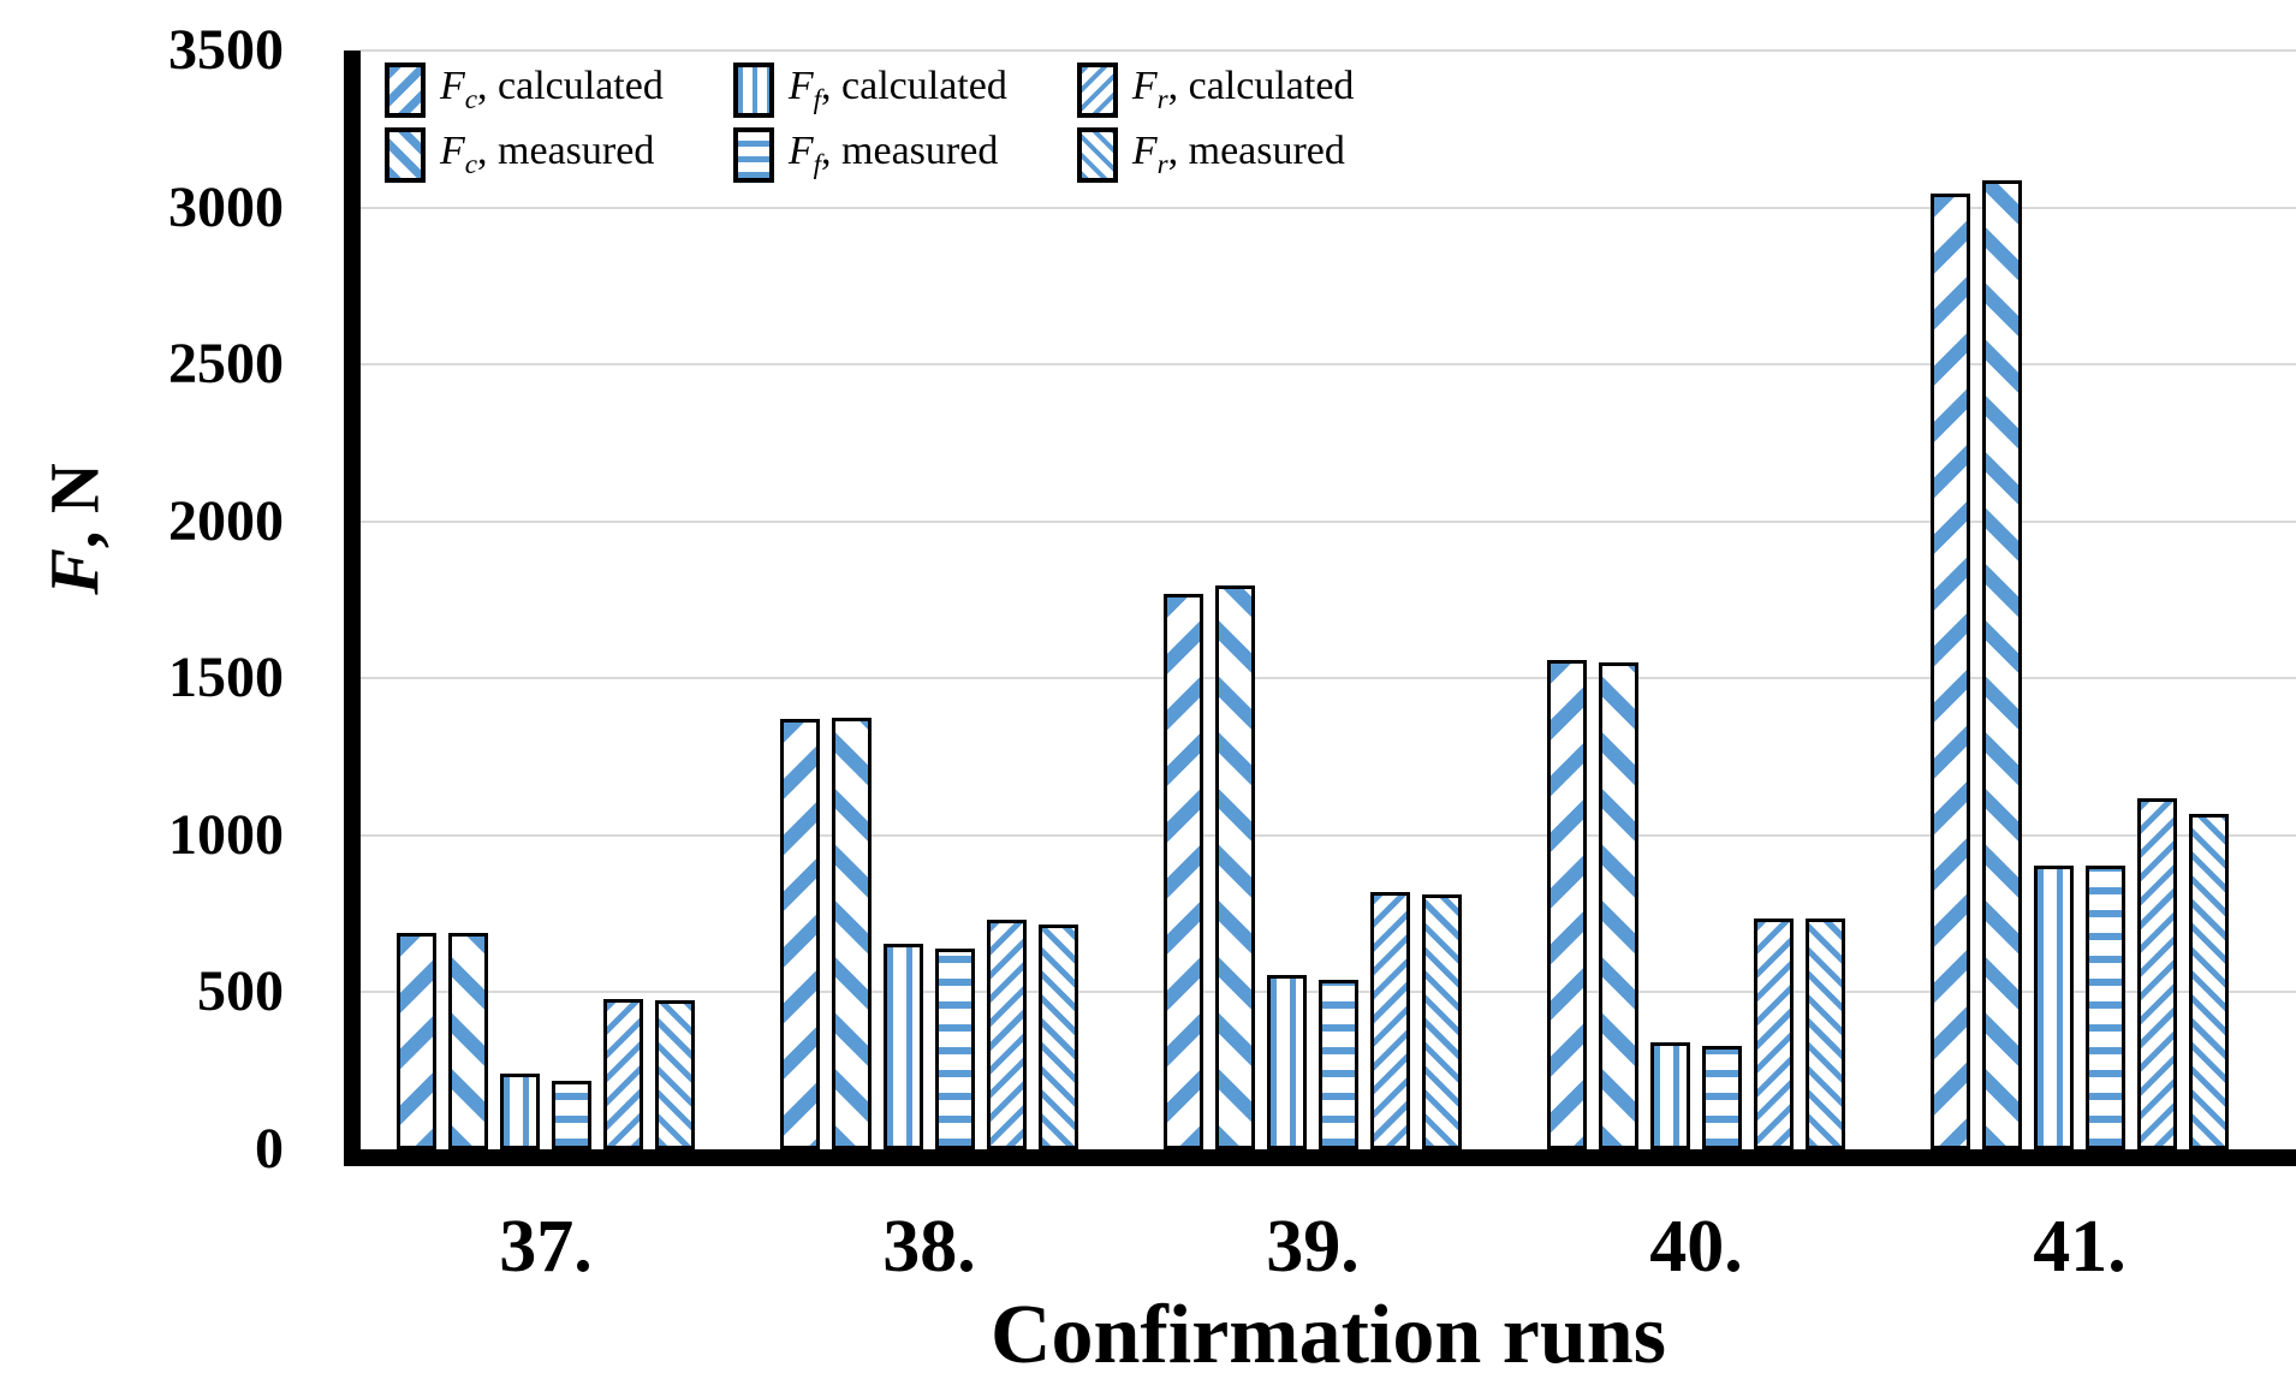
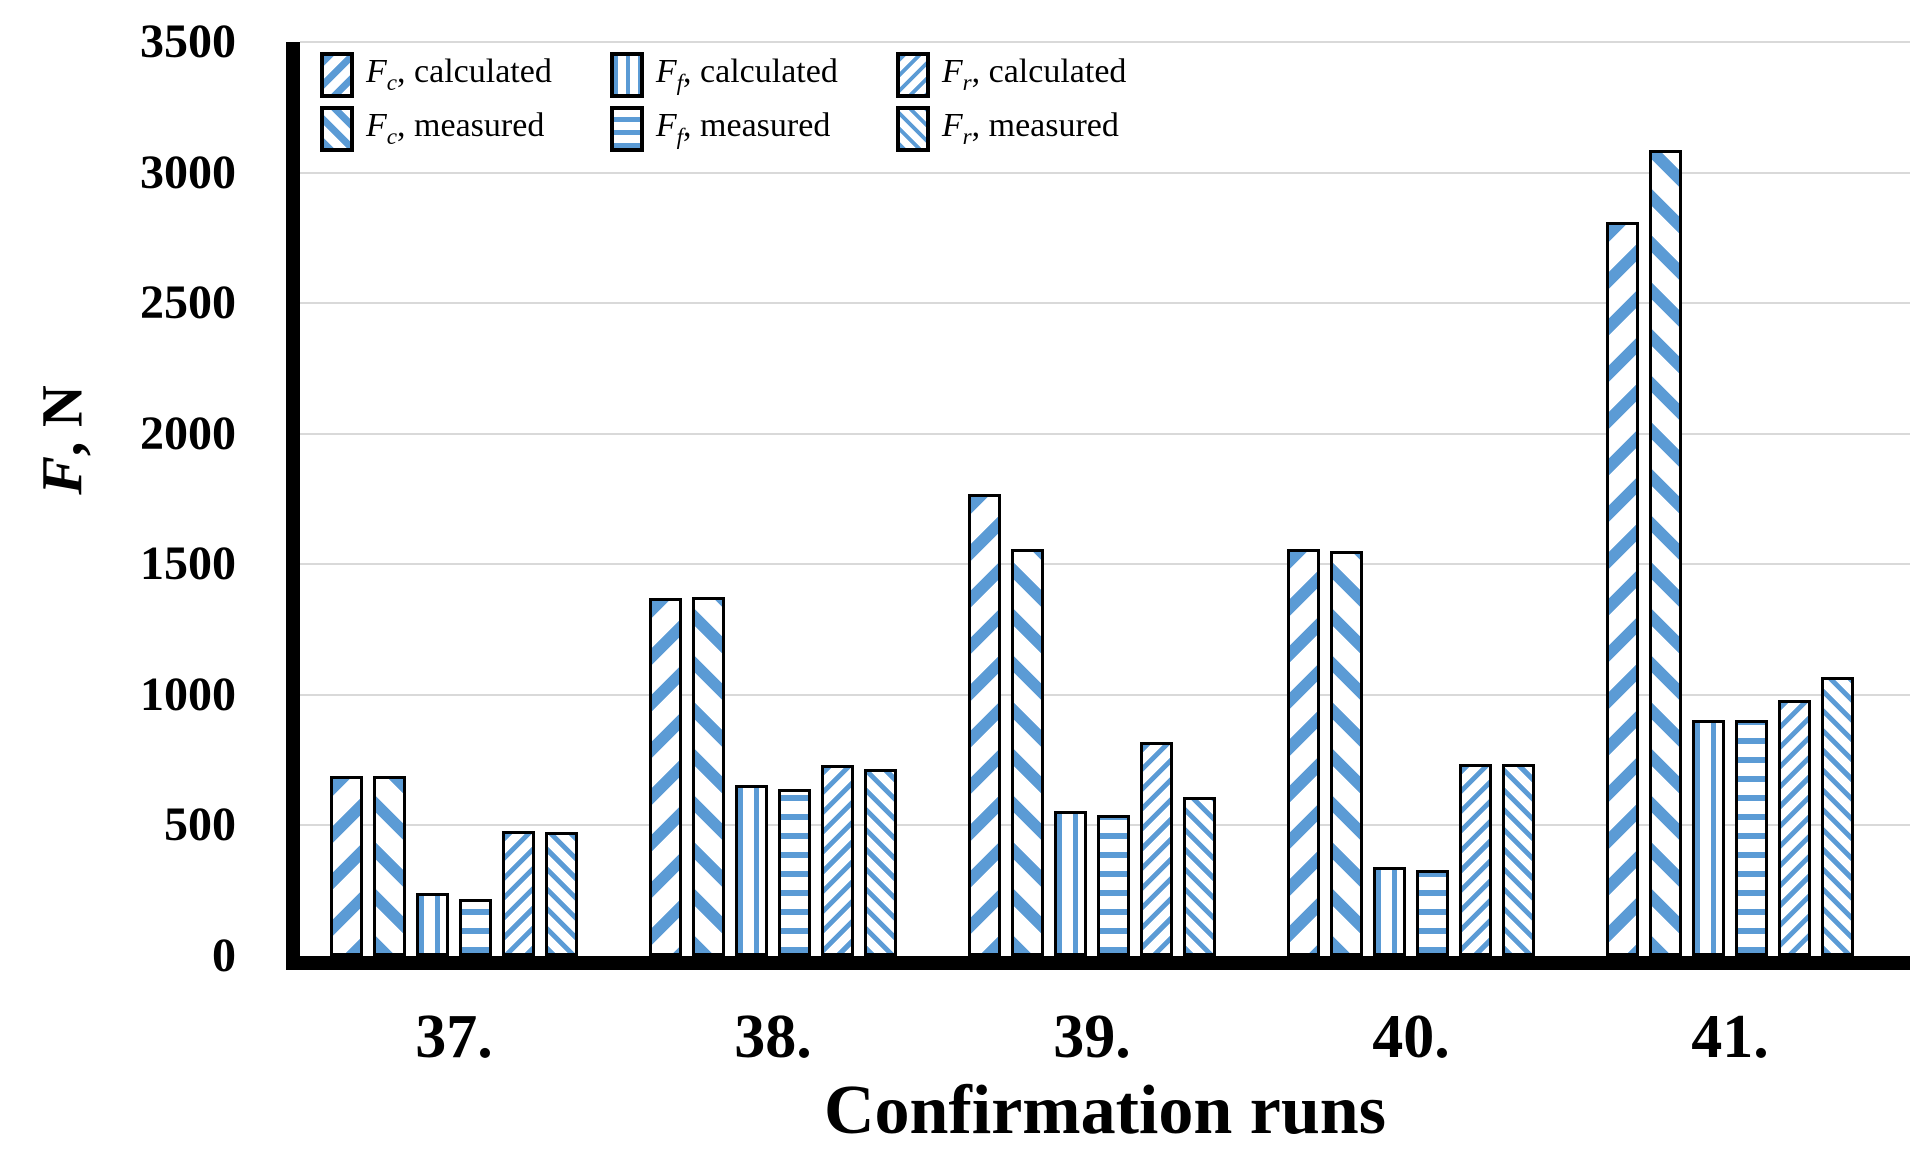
Fc, measured/39.: 1800 -> 1560
Fr, measured/39.: 810 -> 610
Fc, calculated/41.: 3040 -> 2810
Fr, calculated/41.: 1120 -> 980
